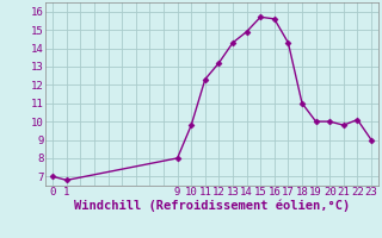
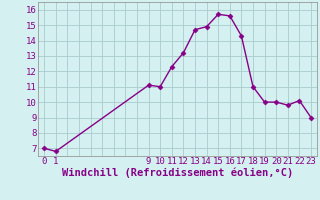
9: 8.0 -> 11.1
10: 9.8 -> 11.0
13: 14.3 -> 14.7
